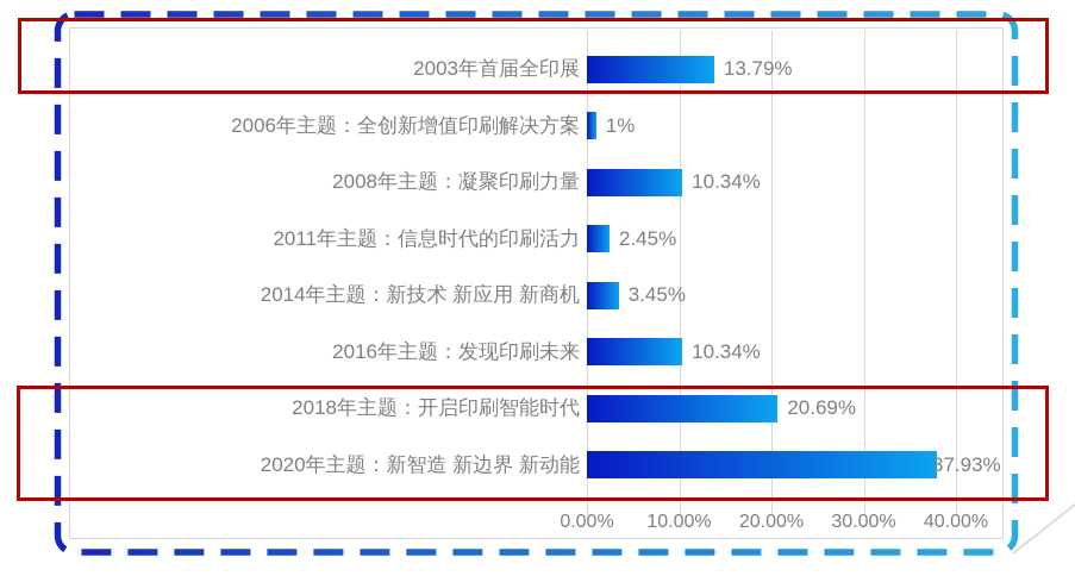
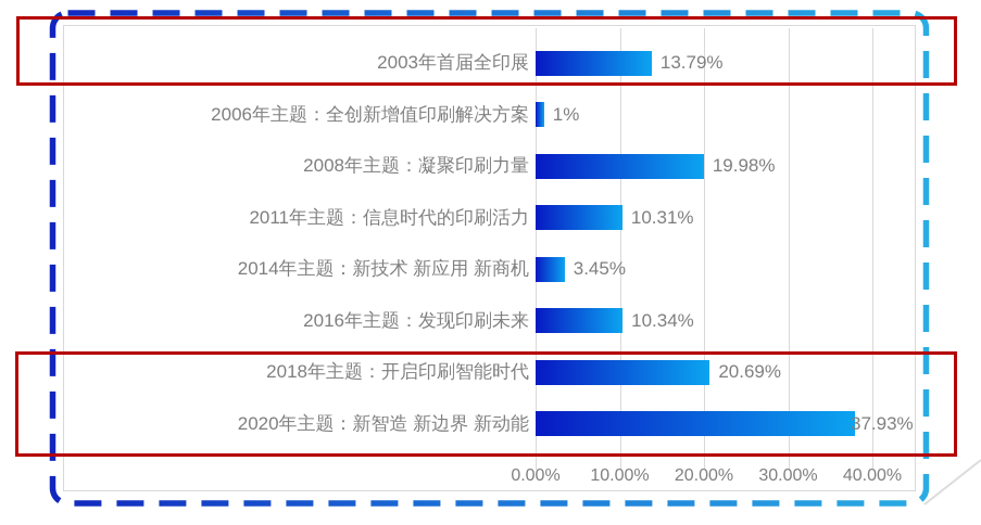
2008年主题：凝聚印刷力量: 10.34% -> 19.98%
2011年主题：信息时代的印刷活力: 2.45% -> 10.31%
